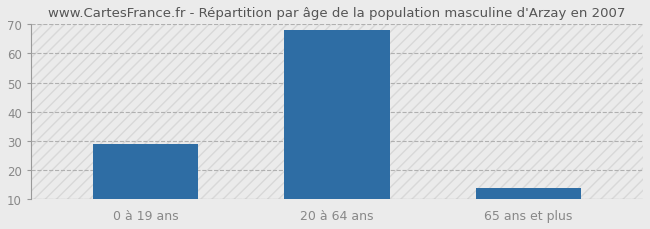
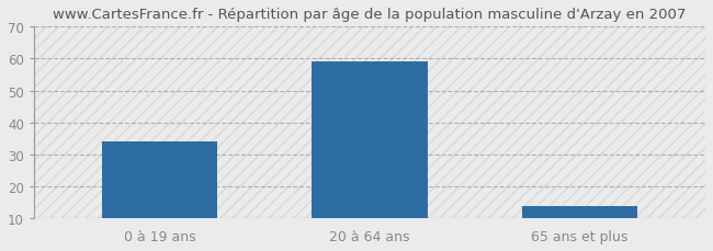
0 à 19 ans: 29 -> 34
20 à 64 ans: 68 -> 59
